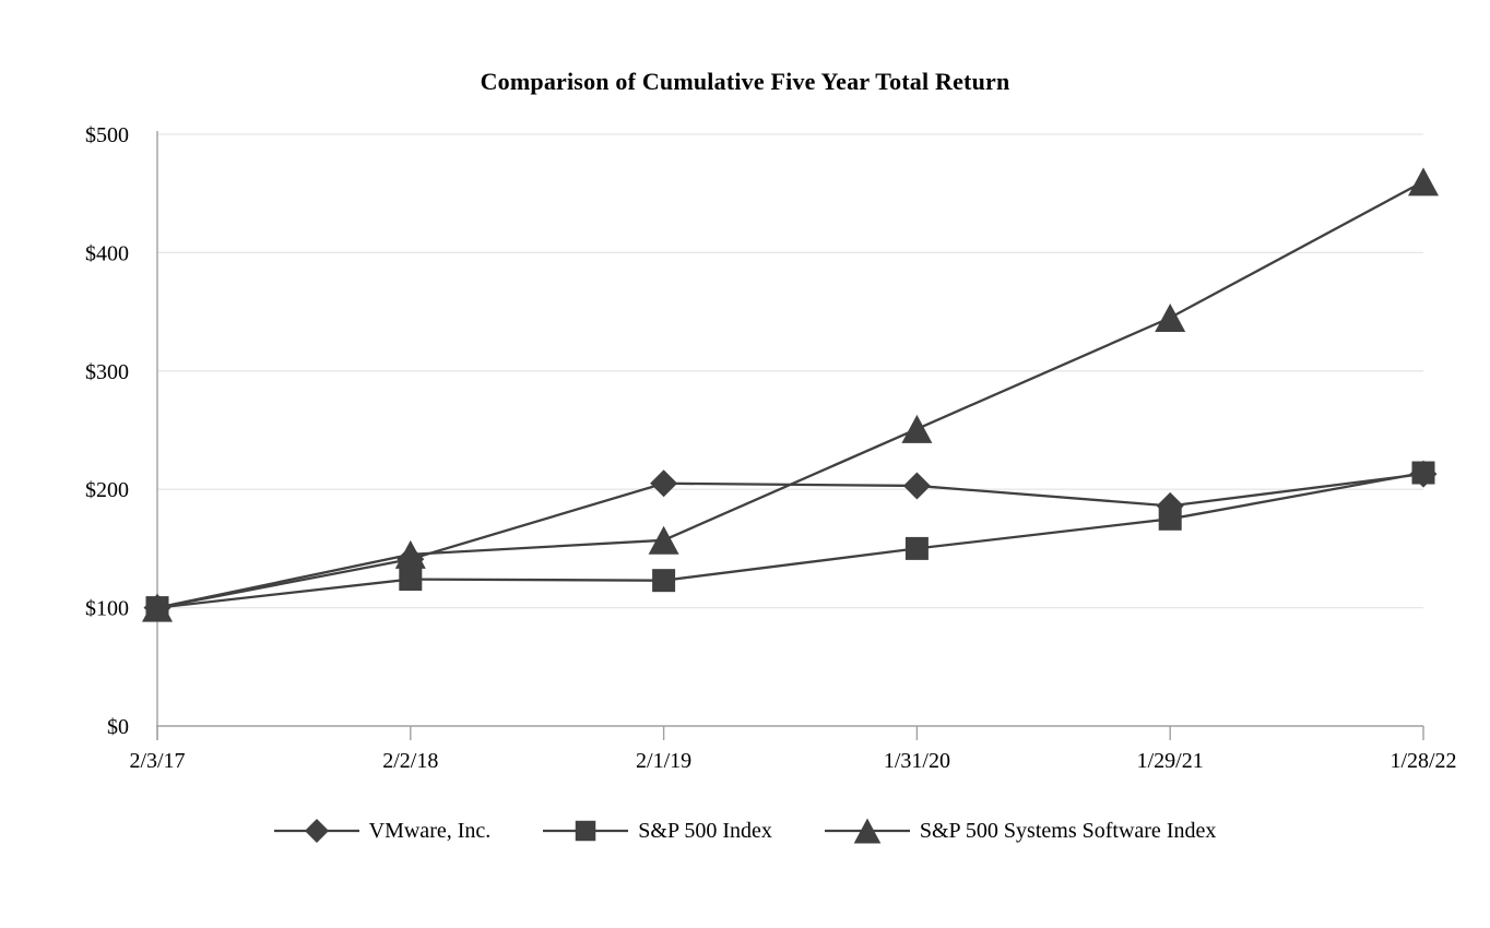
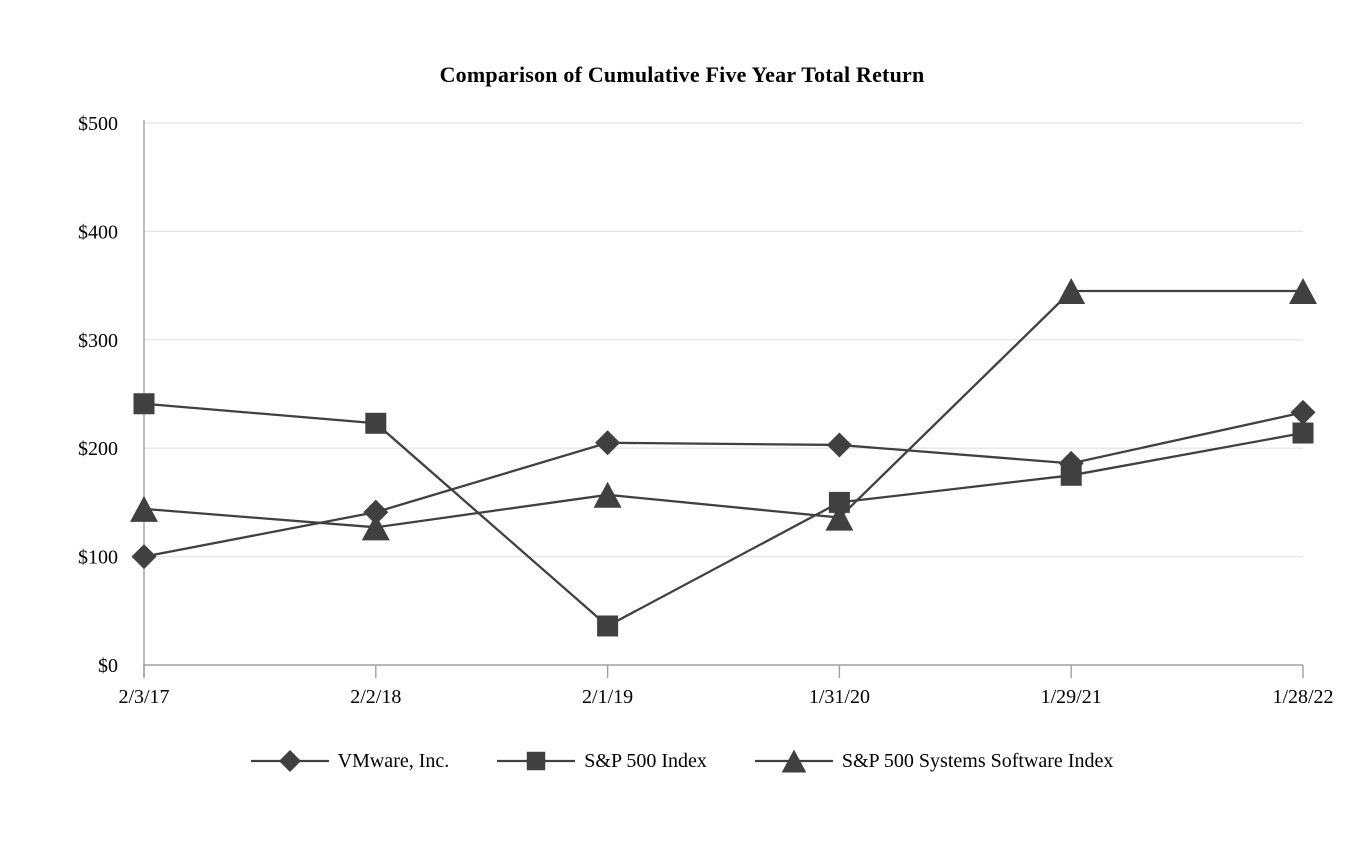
S&P 500 Index/2/3/17: $100 -> $241
S&P 500 Systems Software Index/2/3/17: $100 -> $144
S&P 500 Index/2/2/18: $124 -> $223
S&P 500 Systems Software Index/2/2/18: $145 -> $127
S&P 500 Index/2/1/19: $123 -> $36
S&P 500 Systems Software Index/1/31/20: $251 -> $136
VMware, Inc./1/28/22: $213 -> $233
S&P 500 Systems Software Index/1/28/22: $460 -> $345
